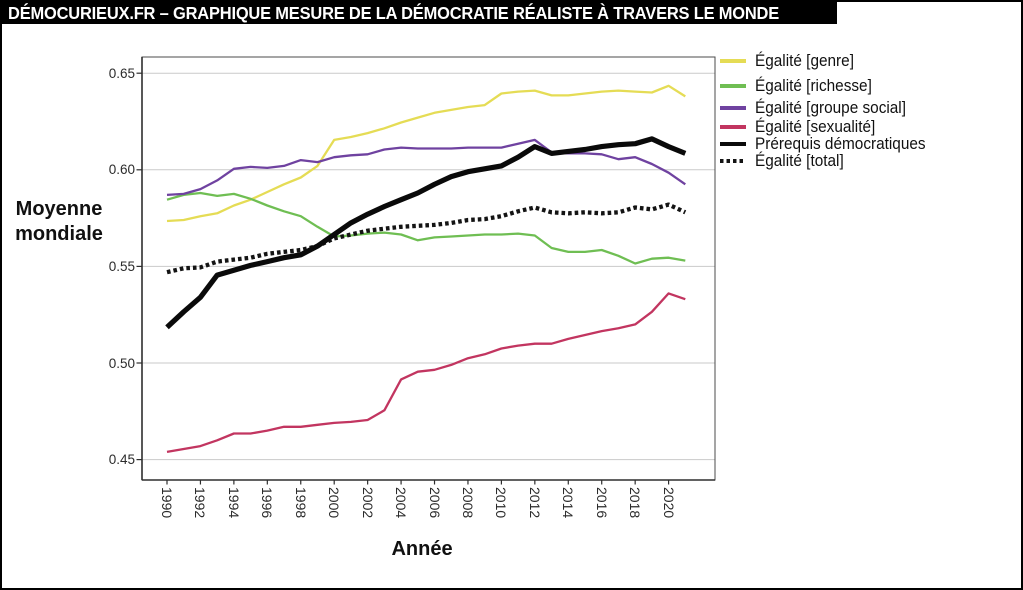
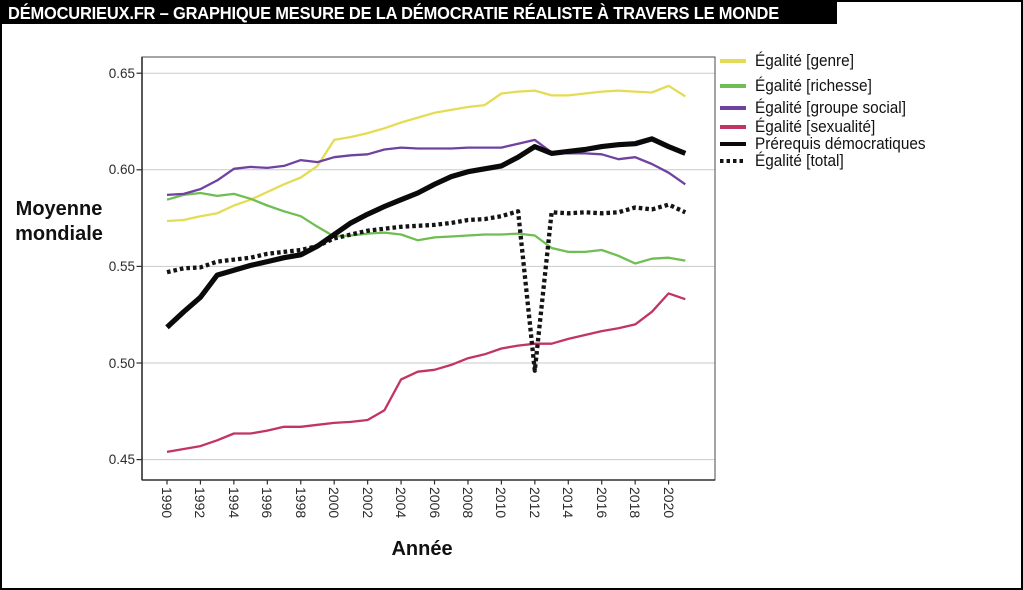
Égalité [total]/2012: 0.581 -> 0.496
